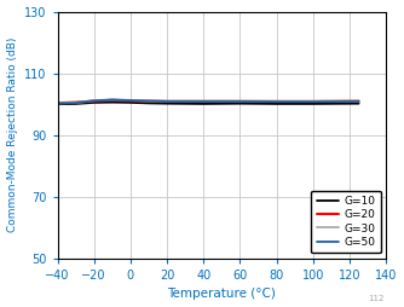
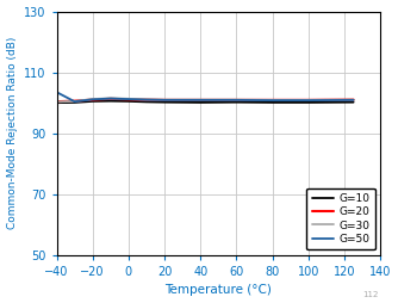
G=50/−40: 100.2 -> 103.5
